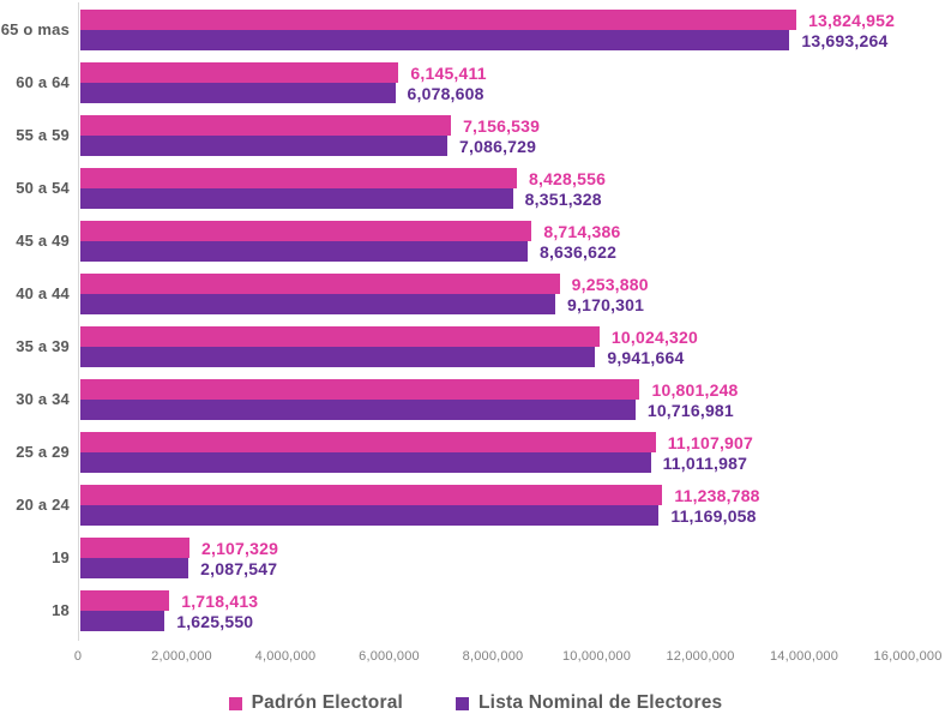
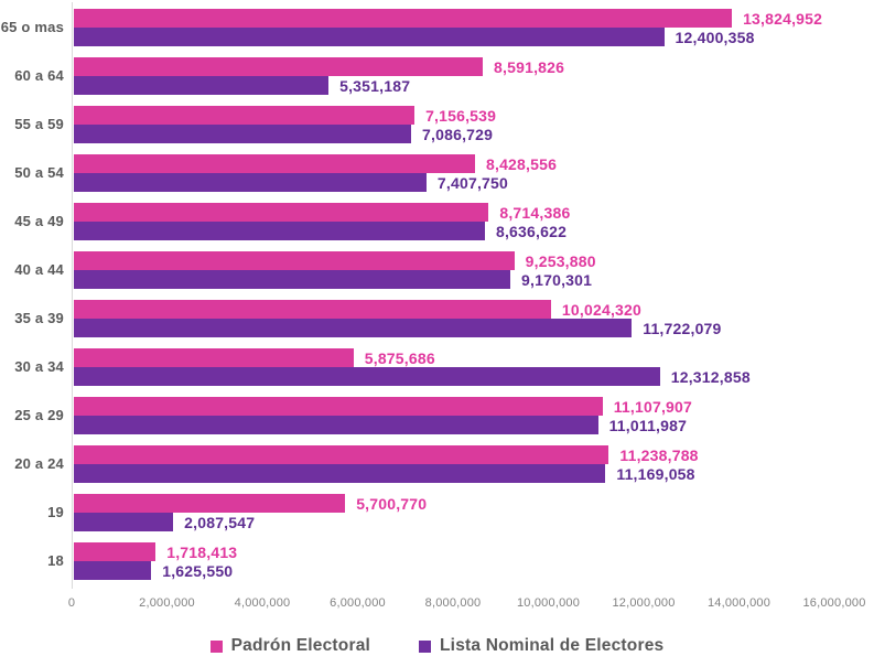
Lista Nominal de Electores/65 o mas: 13,693,264 -> 12,400,358
Padrón Electoral/60 a 64: 6,145,411 -> 8,591,826
Lista Nominal de Electores/60 a 64: 6,078,608 -> 5,351,187
Lista Nominal de Electores/50 a 54: 8,351,328 -> 7,407,750
Lista Nominal de Electores/35 a 39: 9,941,664 -> 11,722,079
Padrón Electoral/30 a 34: 10,801,248 -> 5,875,686
Lista Nominal de Electores/30 a 34: 10,716,981 -> 12,312,858
Padrón Electoral/19: 2,107,329 -> 5,700,770
